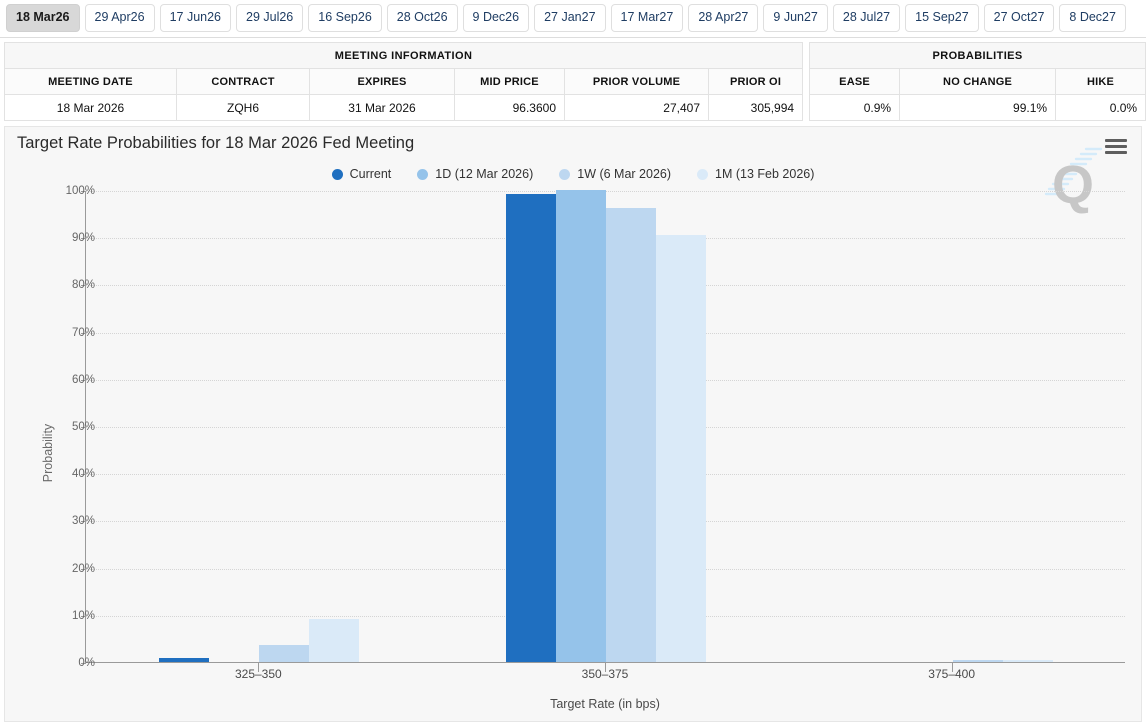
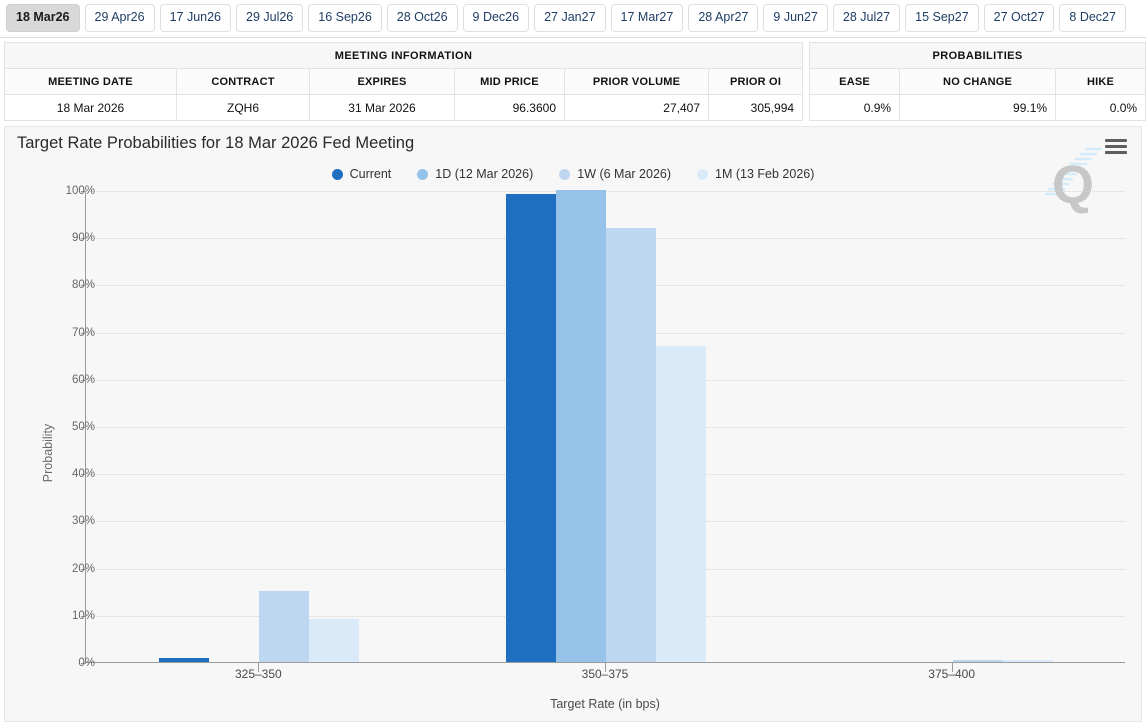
1W (6 Mar 2026)/325–350: 4% -> 15%
1W (6 Mar 2026)/350–375: 96% -> 92%
1M (13 Feb 2026)/350–375: 90% -> 67%
